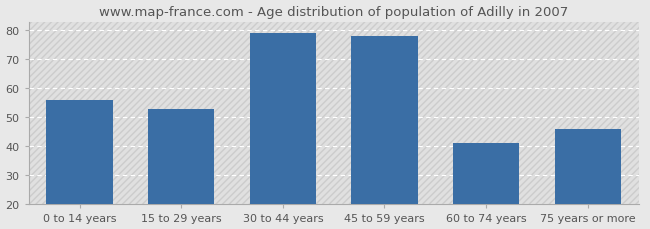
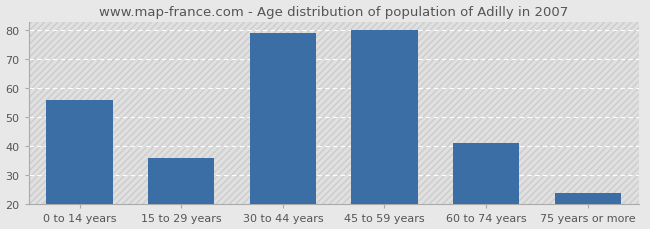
15 to 29 years: 53 -> 36
45 to 59 years: 78 -> 80
75 years or more: 46 -> 24
